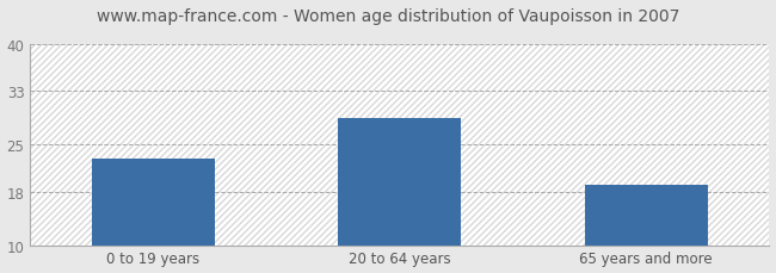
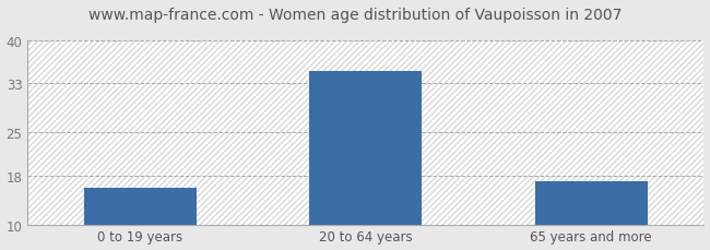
0 to 19 years: 23 -> 16
20 to 64 years: 29 -> 35
65 years and more: 19 -> 17
